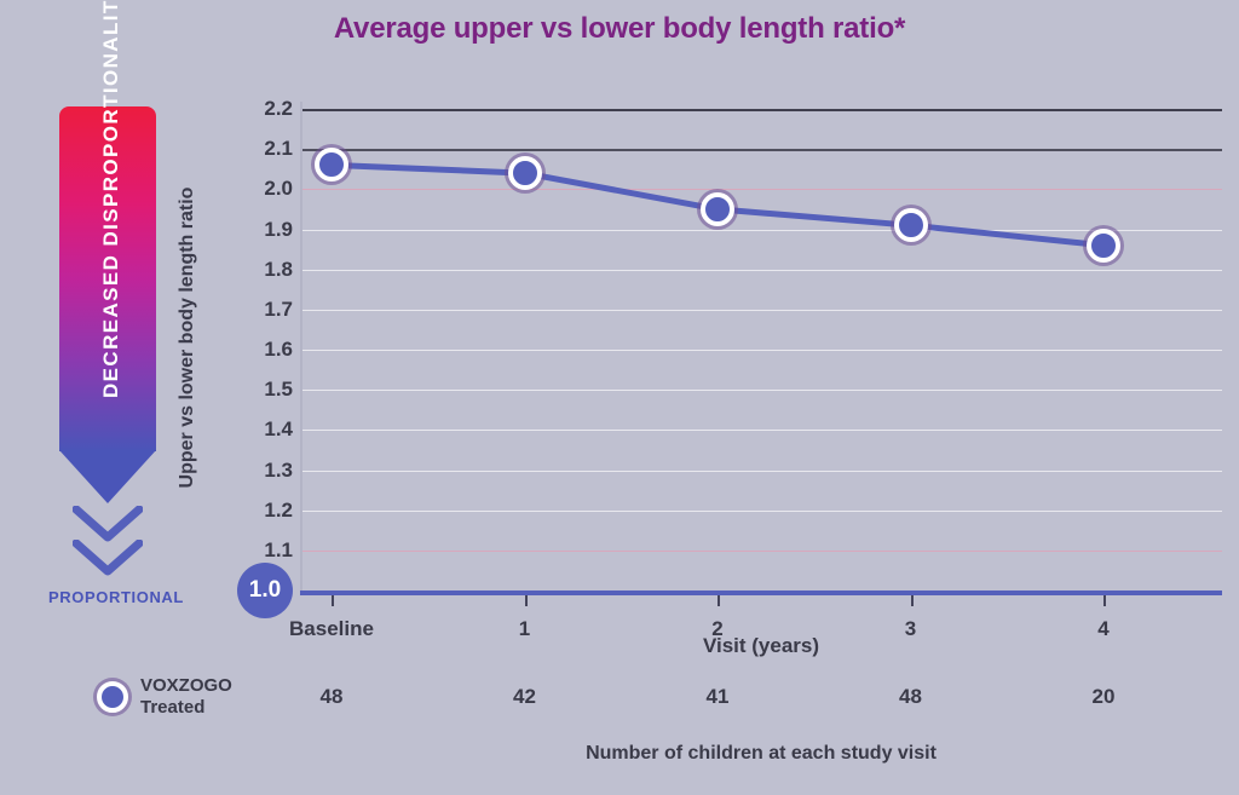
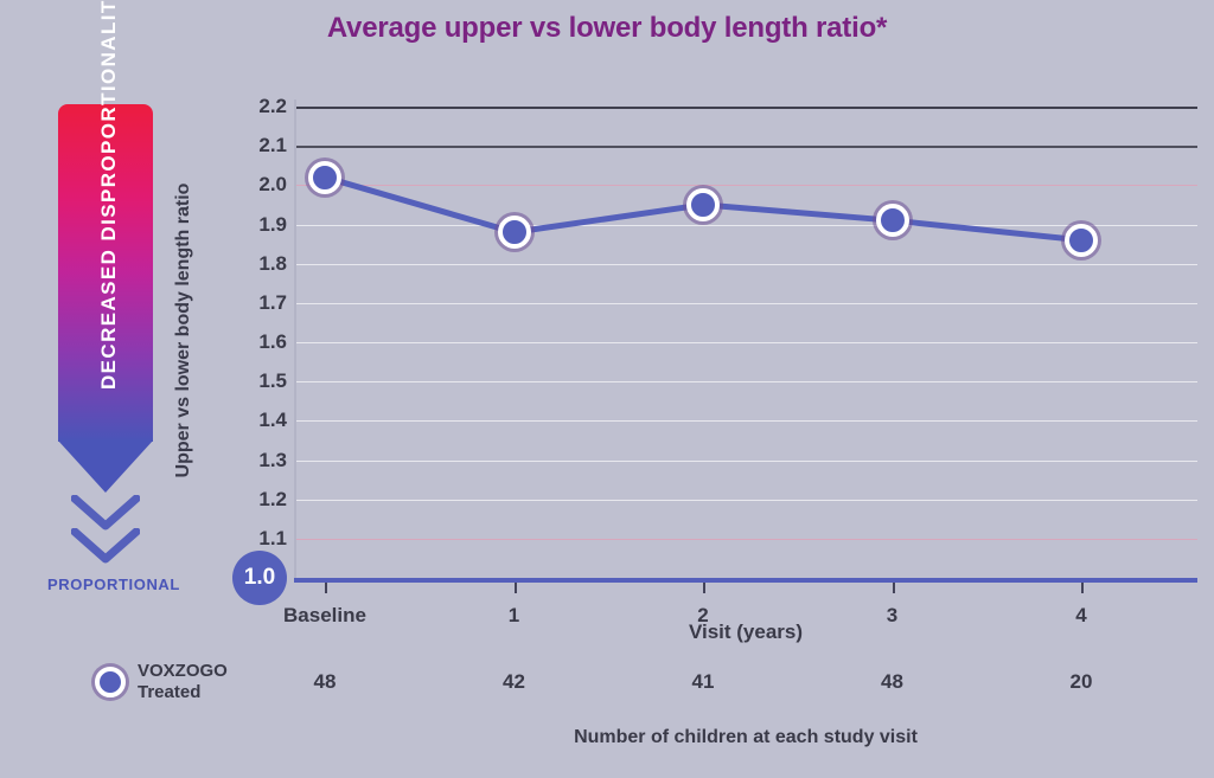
Baseline: 2.06 -> 2.02
1: 2.04 -> 1.88
